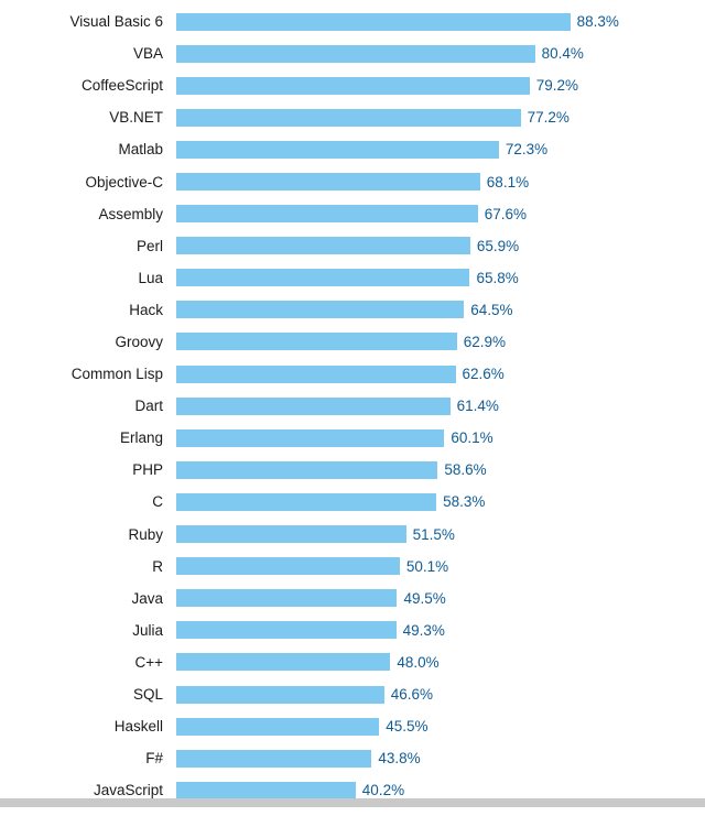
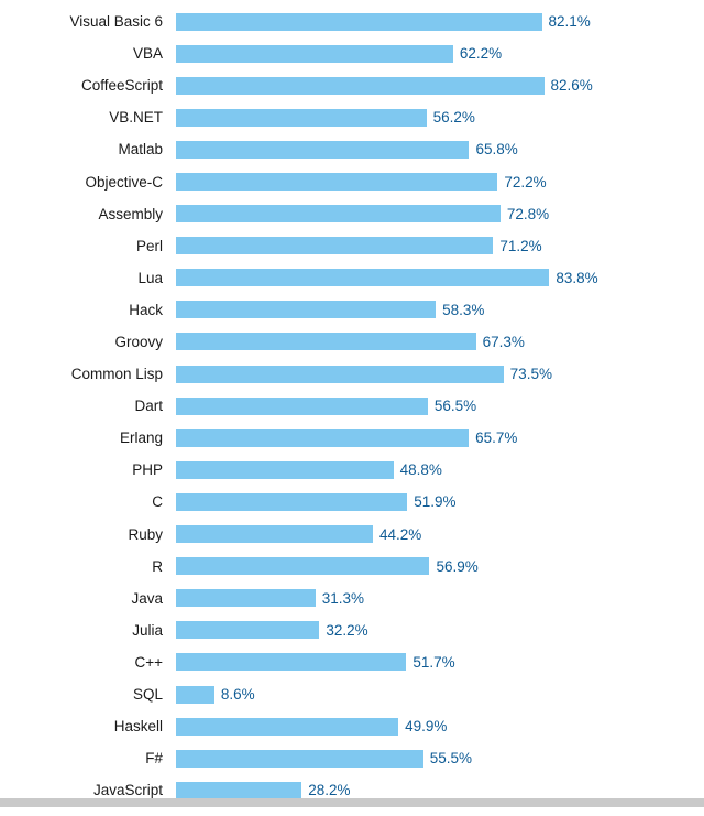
Visual Basic 6: 88.3% -> 82.1%
VBA: 80.4% -> 62.2%
CoffeeScript: 79.2% -> 82.6%
VB.NET: 77.2% -> 56.2%
Matlab: 72.3% -> 65.8%
Objective-C: 68.1% -> 72.2%
Assembly: 67.6% -> 72.8%
Perl: 65.9% -> 71.2%
Lua: 65.8% -> 83.8%
Hack: 64.5% -> 58.3%
Groovy: 62.9% -> 67.3%
Common Lisp: 62.6% -> 73.5%
Dart: 61.4% -> 56.5%
Erlang: 60.1% -> 65.7%
PHP: 58.6% -> 48.8%
C: 58.3% -> 51.9%
Ruby: 51.5% -> 44.2%
R: 50.1% -> 56.9%
Java: 49.5% -> 31.3%
Julia: 49.3% -> 32.2%
C++: 48.0% -> 51.7%
SQL: 46.6% -> 8.6%
Haskell: 45.5% -> 49.9%
F#: 43.8% -> 55.5%
JavaScript: 40.2% -> 28.2%
